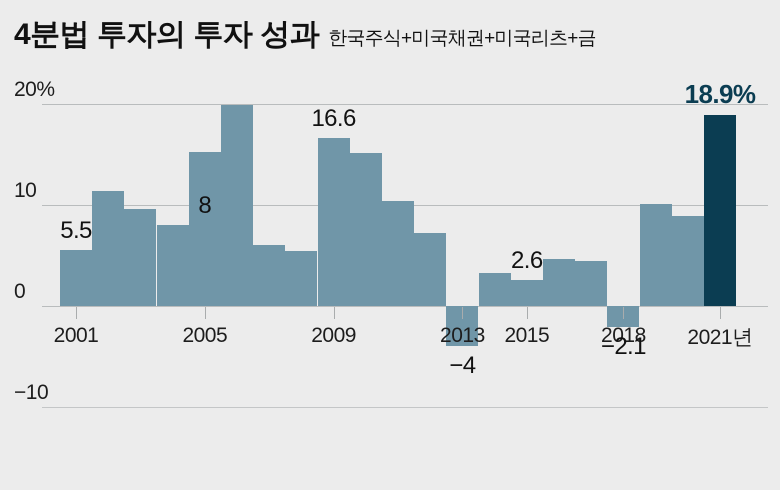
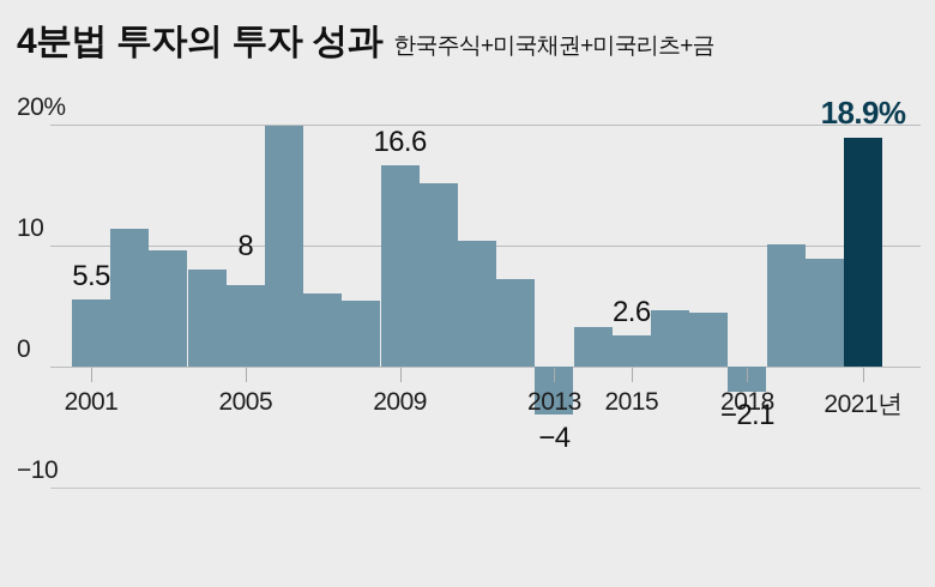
2005: 15.2% -> 6.7%
